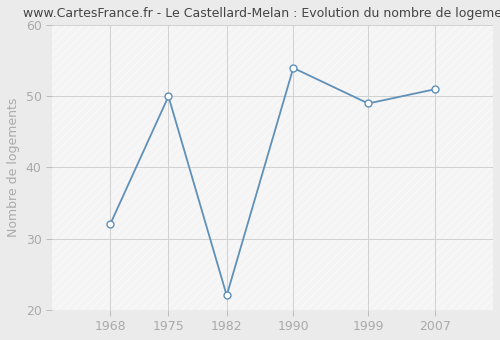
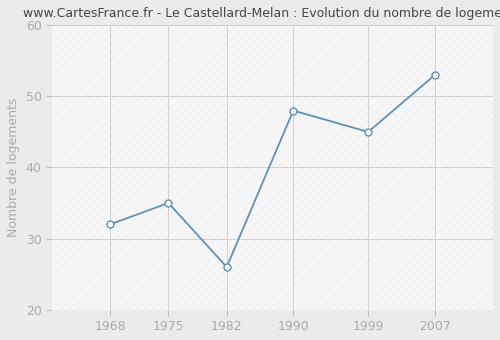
1975: 50 -> 35
1982: 22 -> 26
1990: 54 -> 48
1999: 49 -> 45
2007: 51 -> 53
